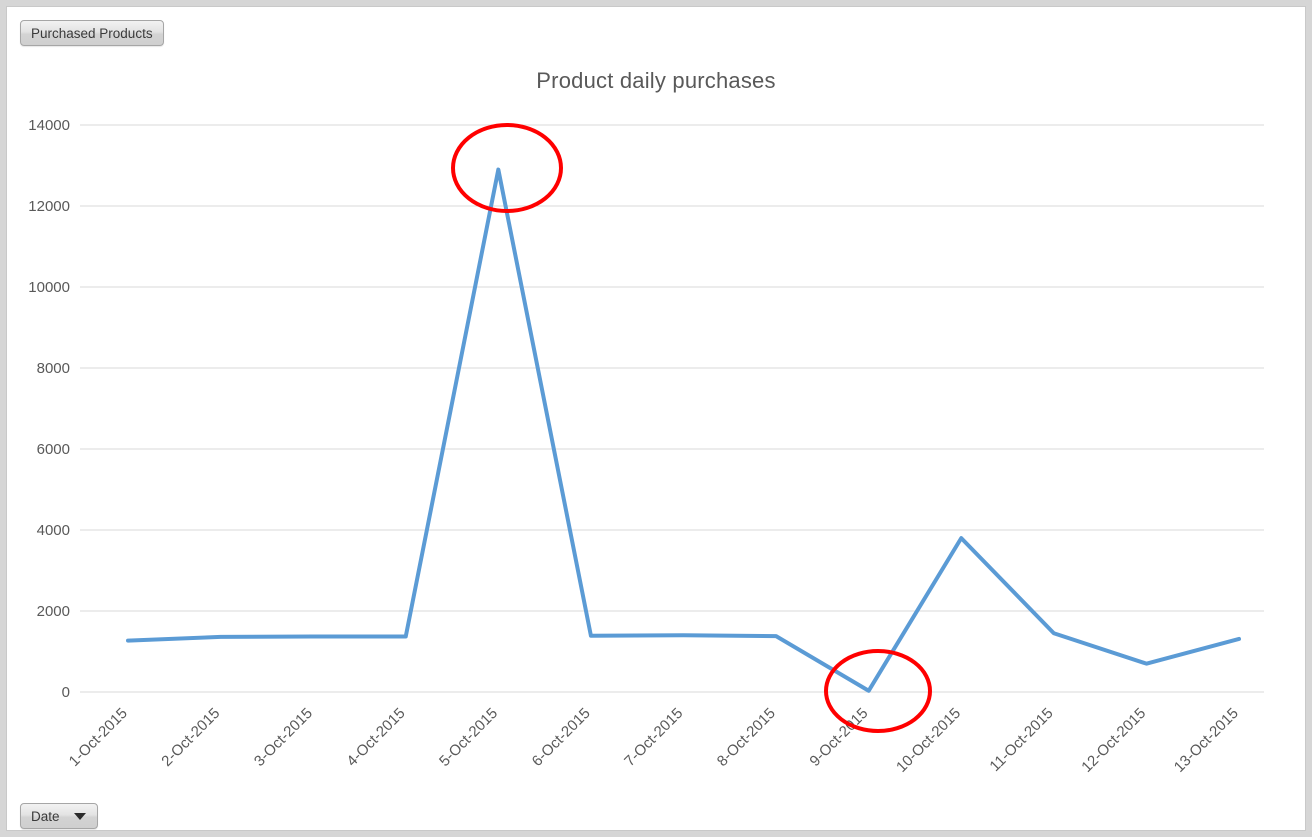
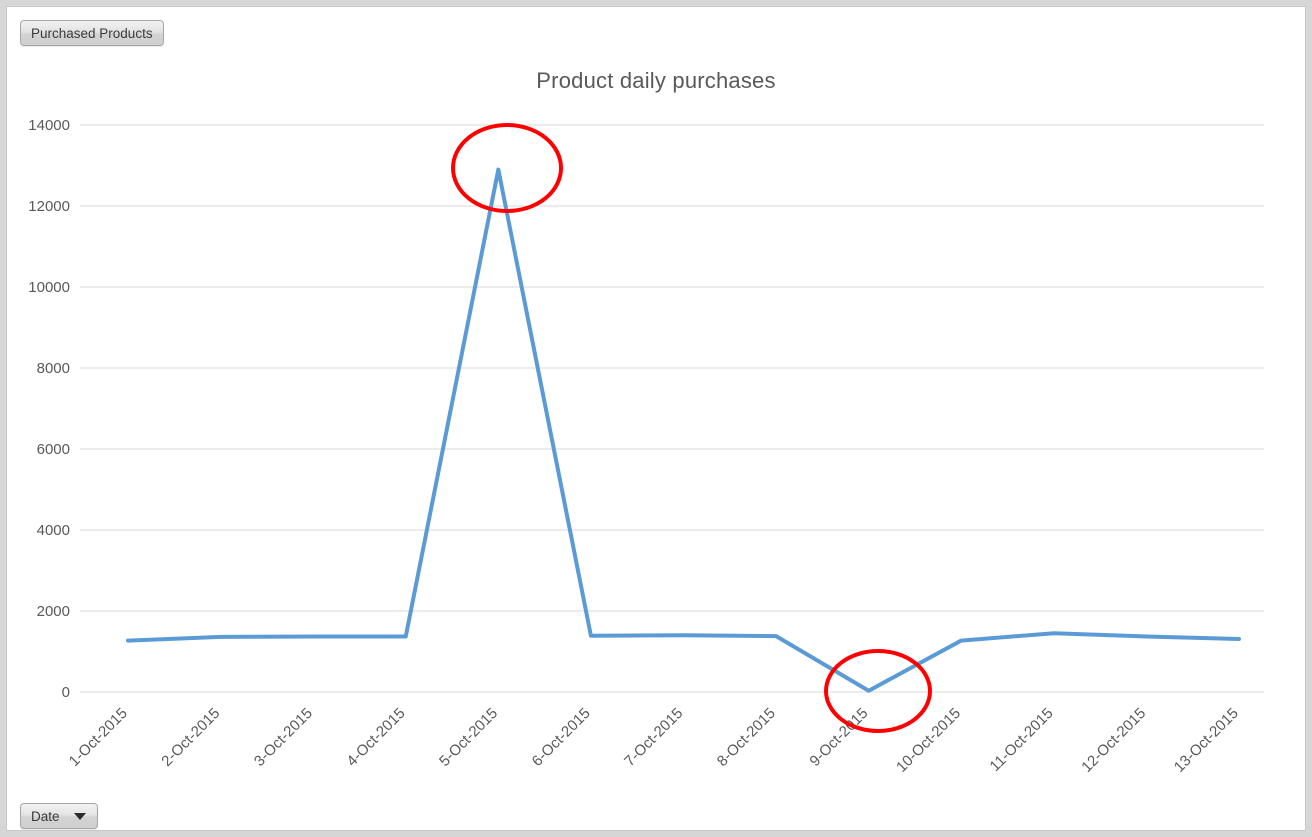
10-Oct-2015: 3800 -> 1300
12-Oct-2015: 700 -> 1400
